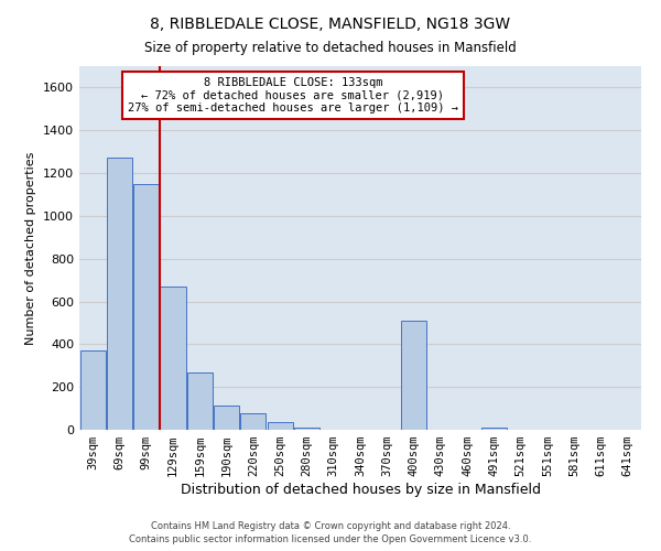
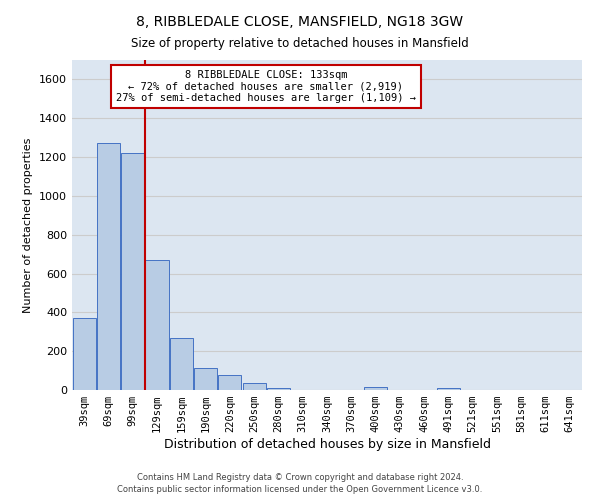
99sqm: 1150 -> 1220
400sqm: 510 -> 20
